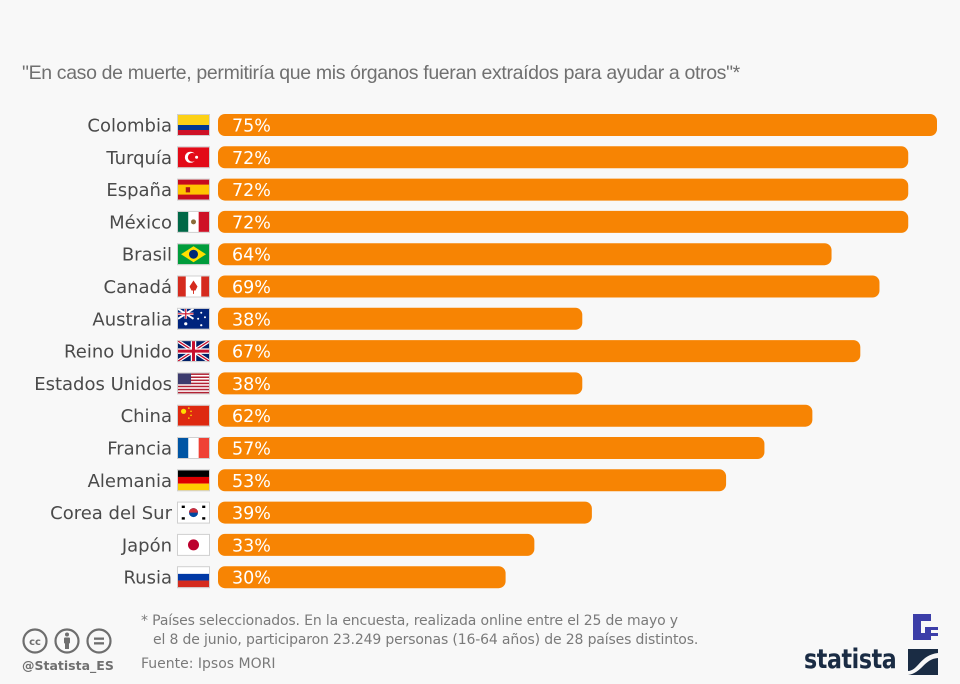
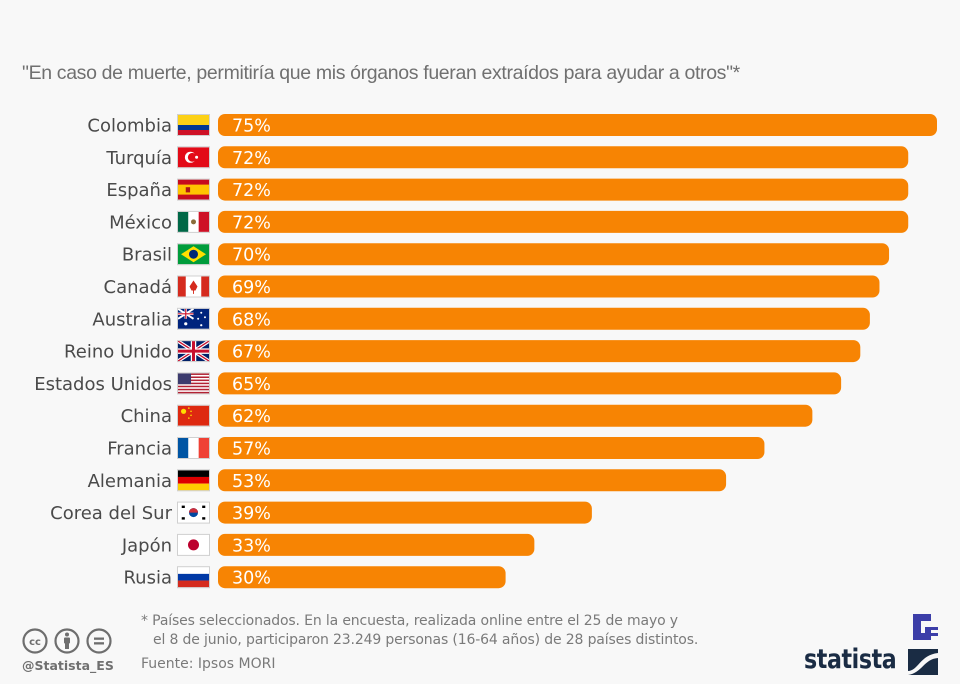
Brasil: 64% -> 70%
Australia: 38% -> 68%
Estados Unidos: 38% -> 65%
